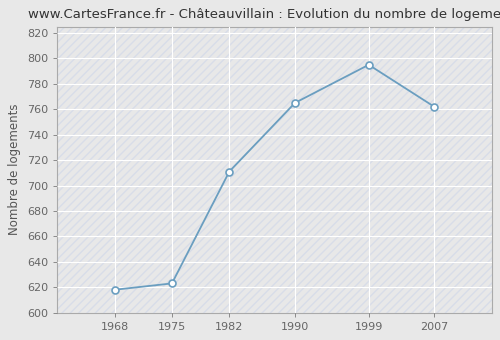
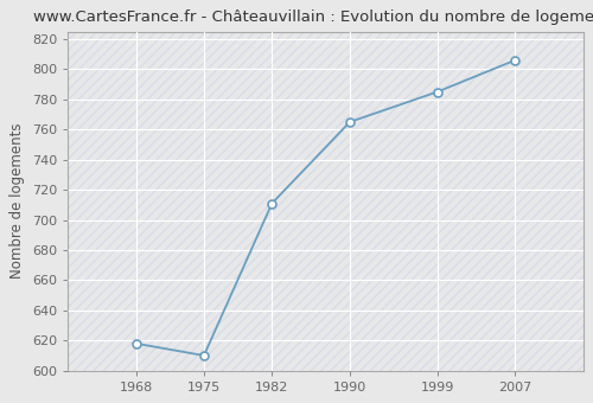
1975: 623 -> 610
1999: 795 -> 785
2007: 762 -> 806
